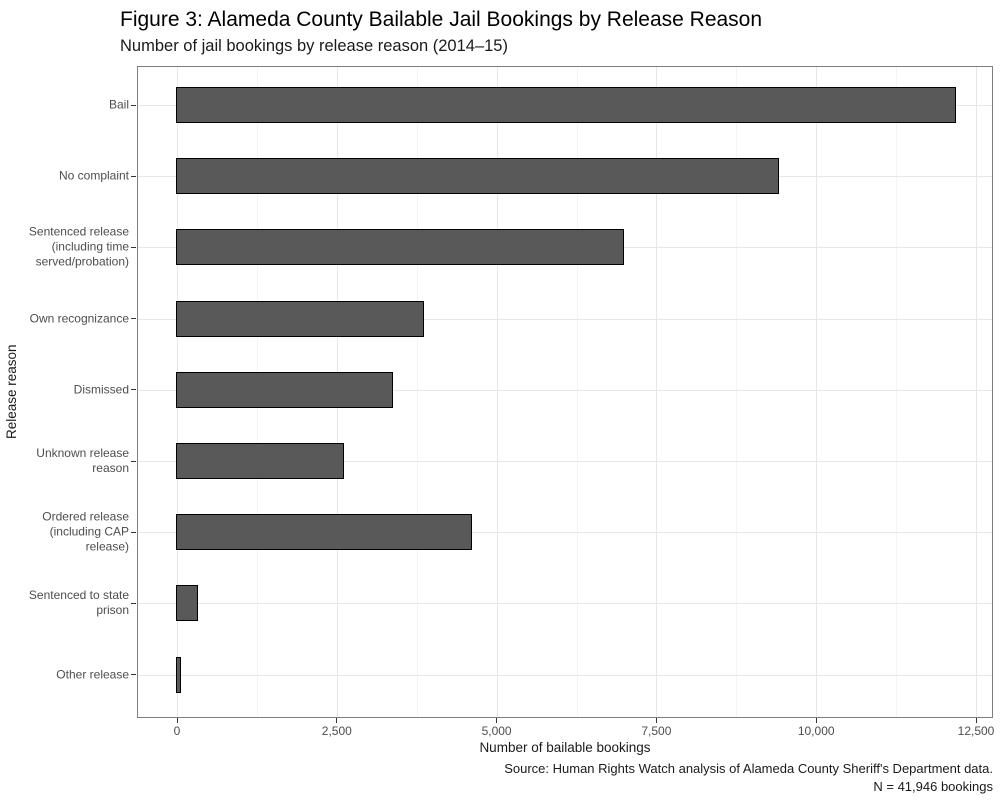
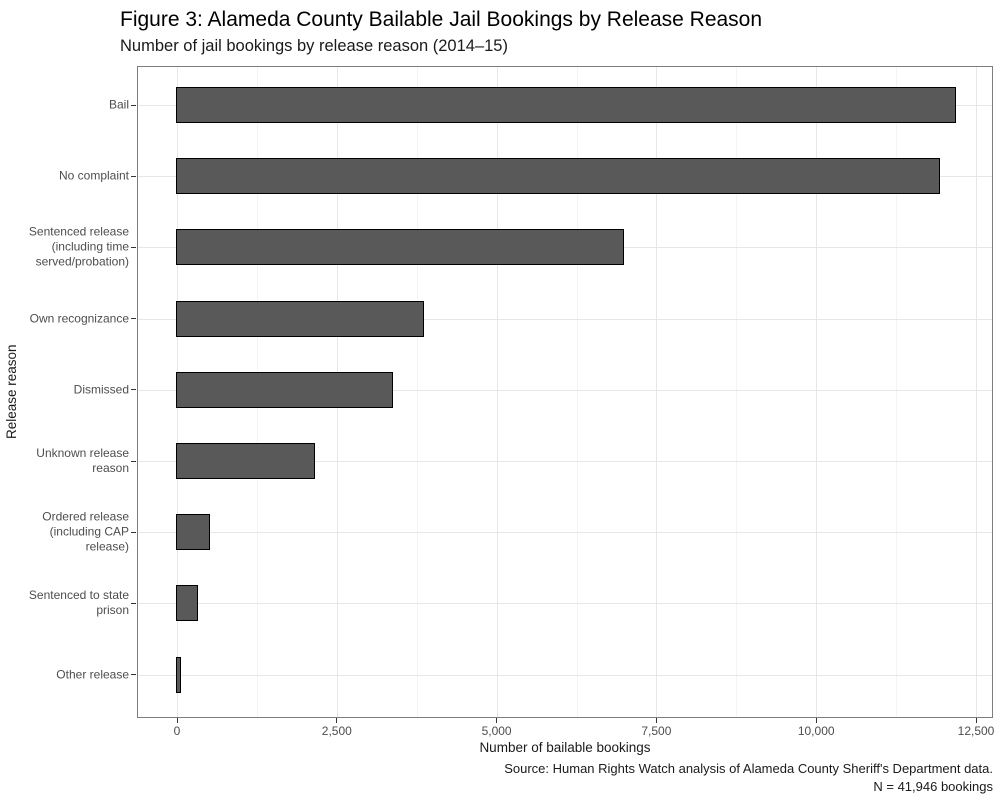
No complaint: 9400 -> 11900
Unknown release reason: 2600 -> 2100
Ordered release (including CAP release): 4600 -> 500
